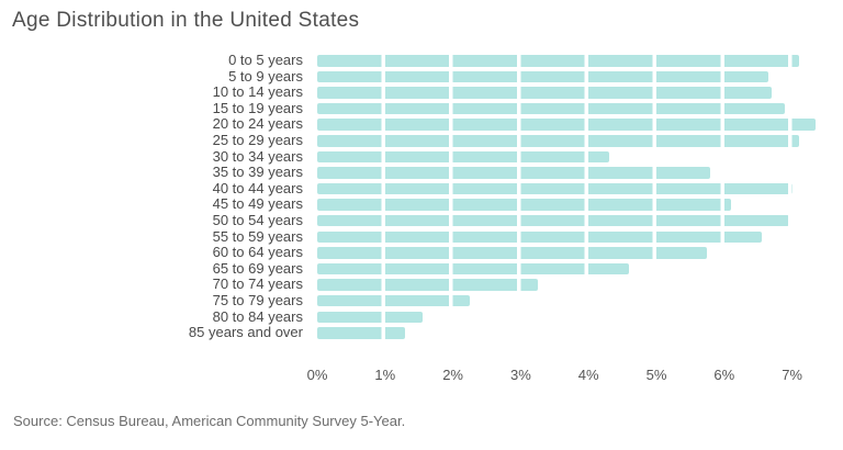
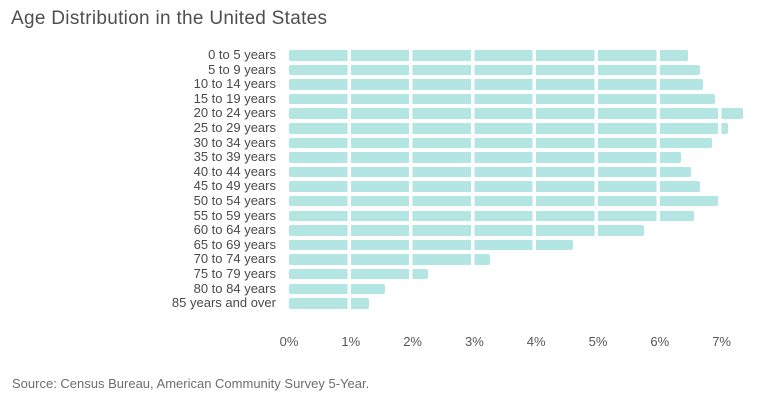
0 to 5 years: 7.1% -> 6.5%
30 to 34 years: 4.3% -> 6.8%
35 to 39 years: 5.8% -> 6.3%
40 to 44 years: 7.0% -> 6.5%
45 to 49 years: 6.1% -> 6.7%
